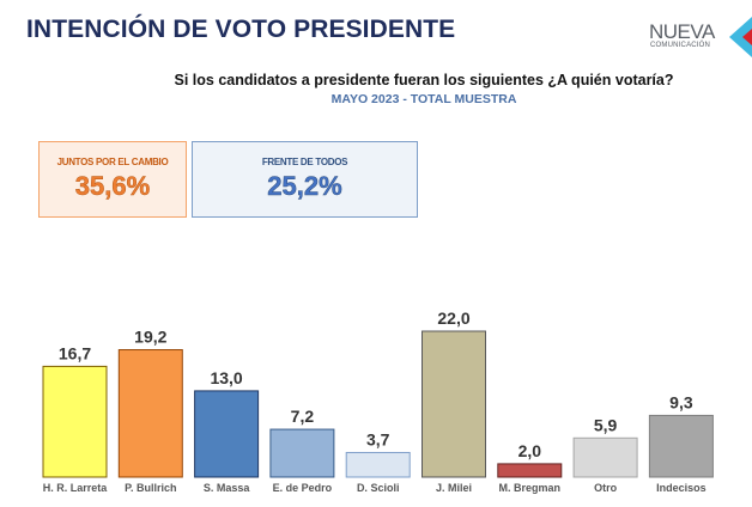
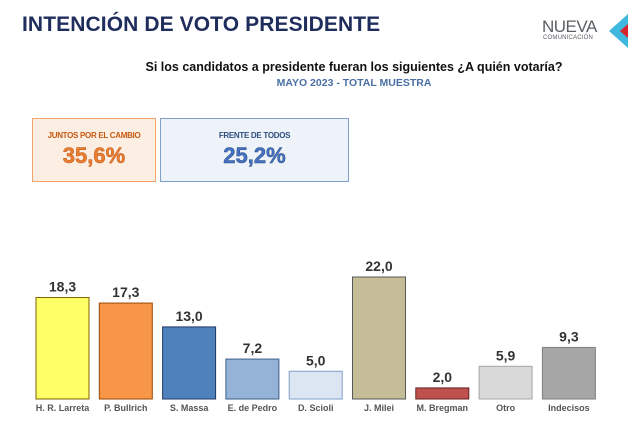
H. R. Larreta: 16,7 -> 18,3
P. Bullrich: 19,2 -> 17,3
D. Scioli: 3,7 -> 5,0
